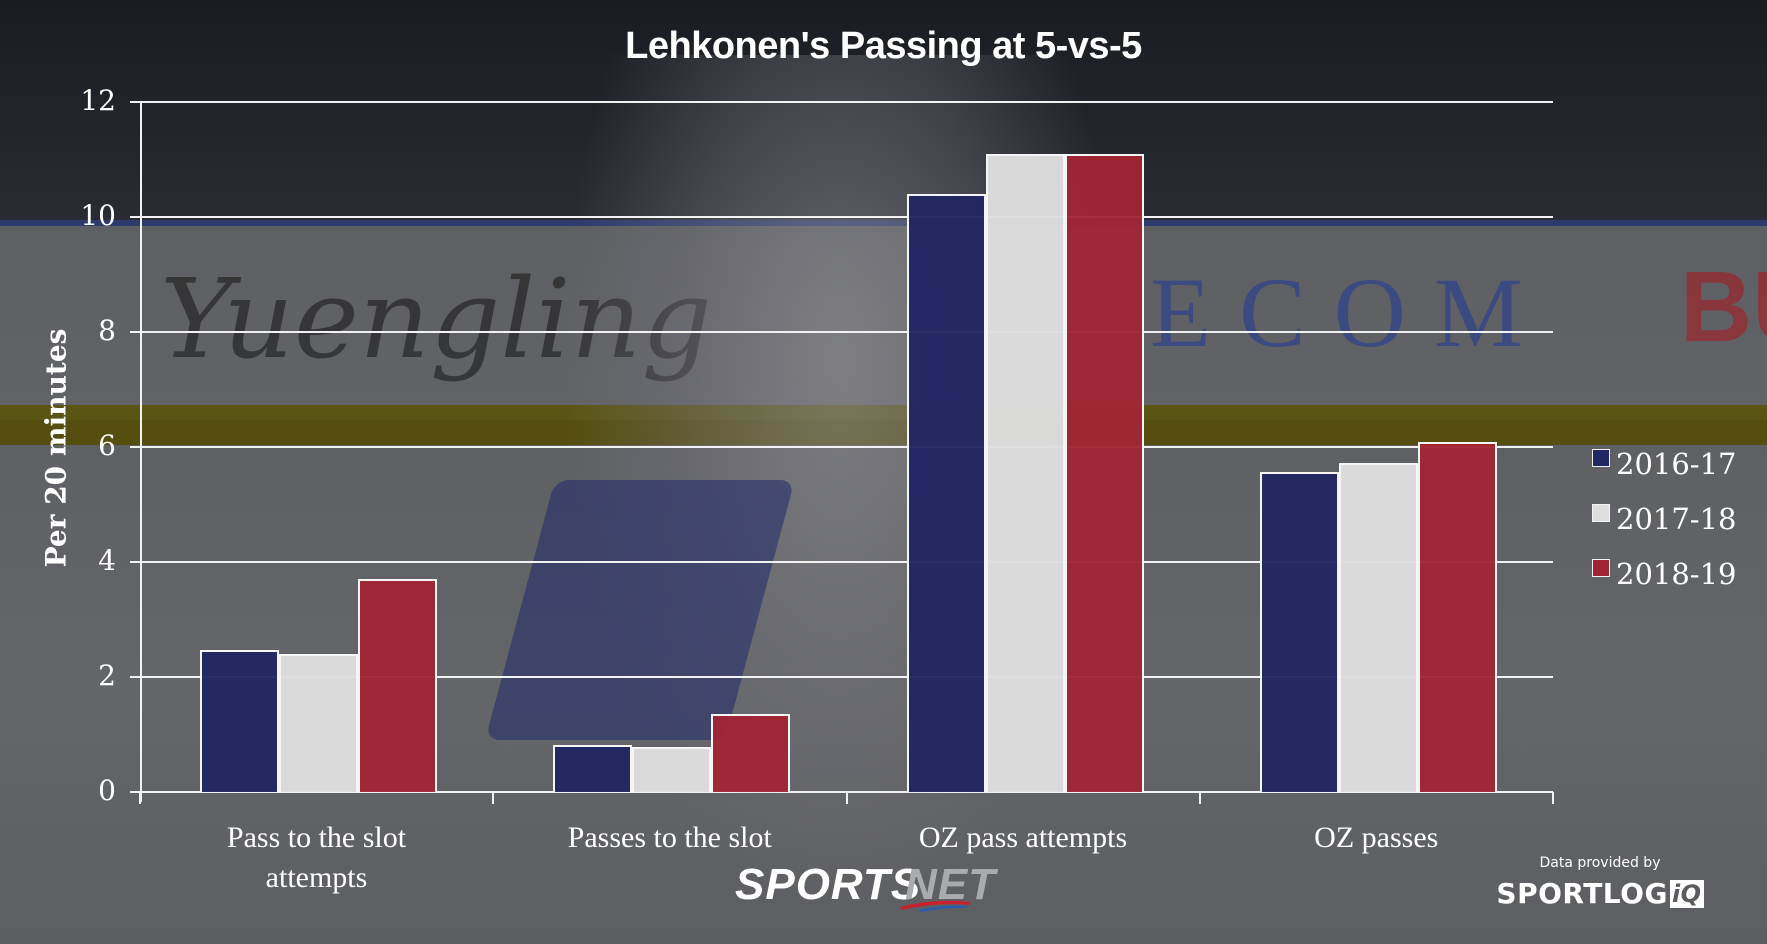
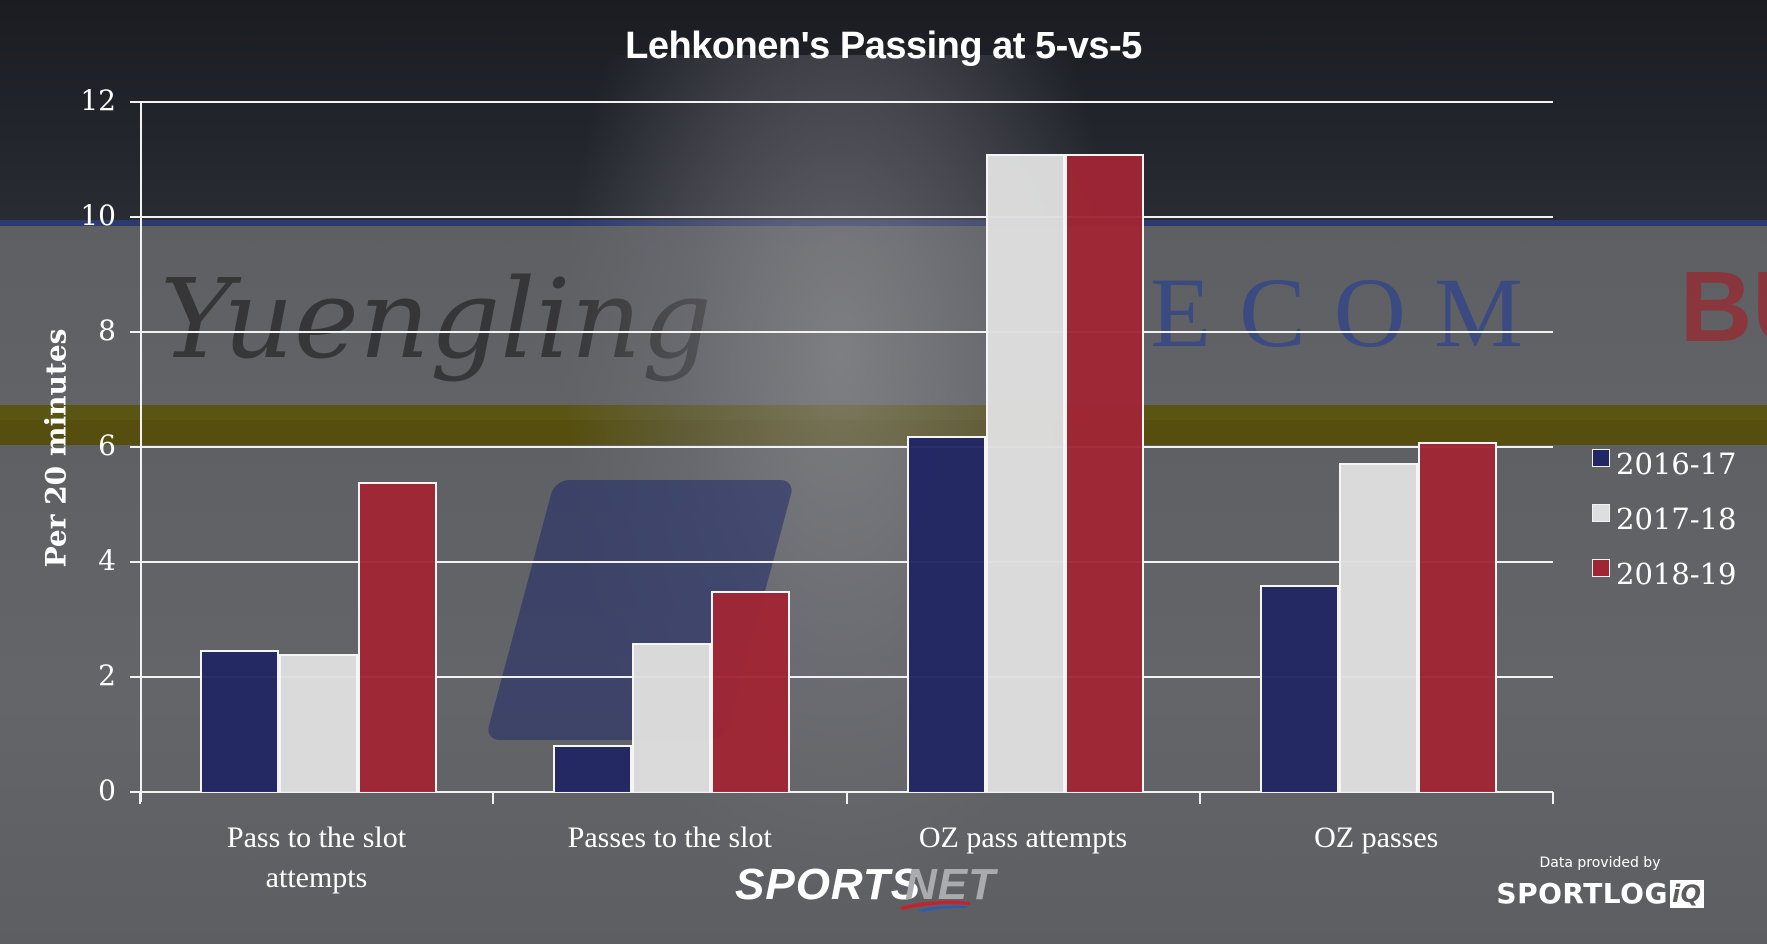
2018-19/Pass to the slot attempts: 3.7 -> 5.4
2017-18/Passes to the slot: 0.8 -> 2.6
2018-19/Passes to the slot: 1.4 -> 3.5
2016-17/OZ pass attempts: 10.4 -> 6.2
2016-17/OZ passes: 5.6 -> 3.6
